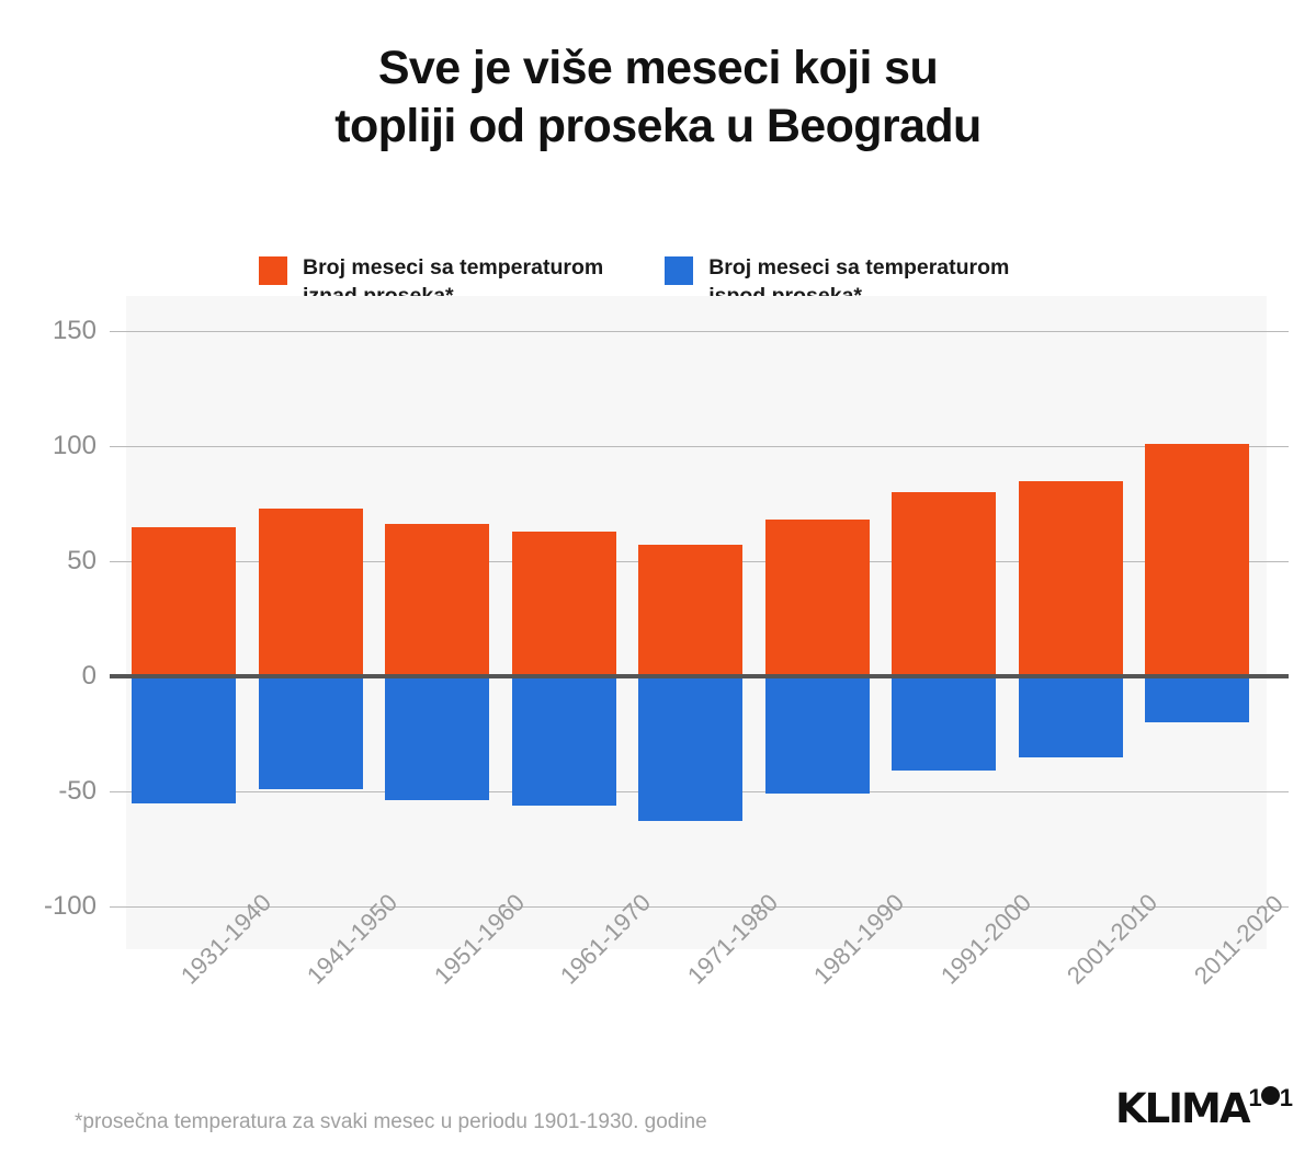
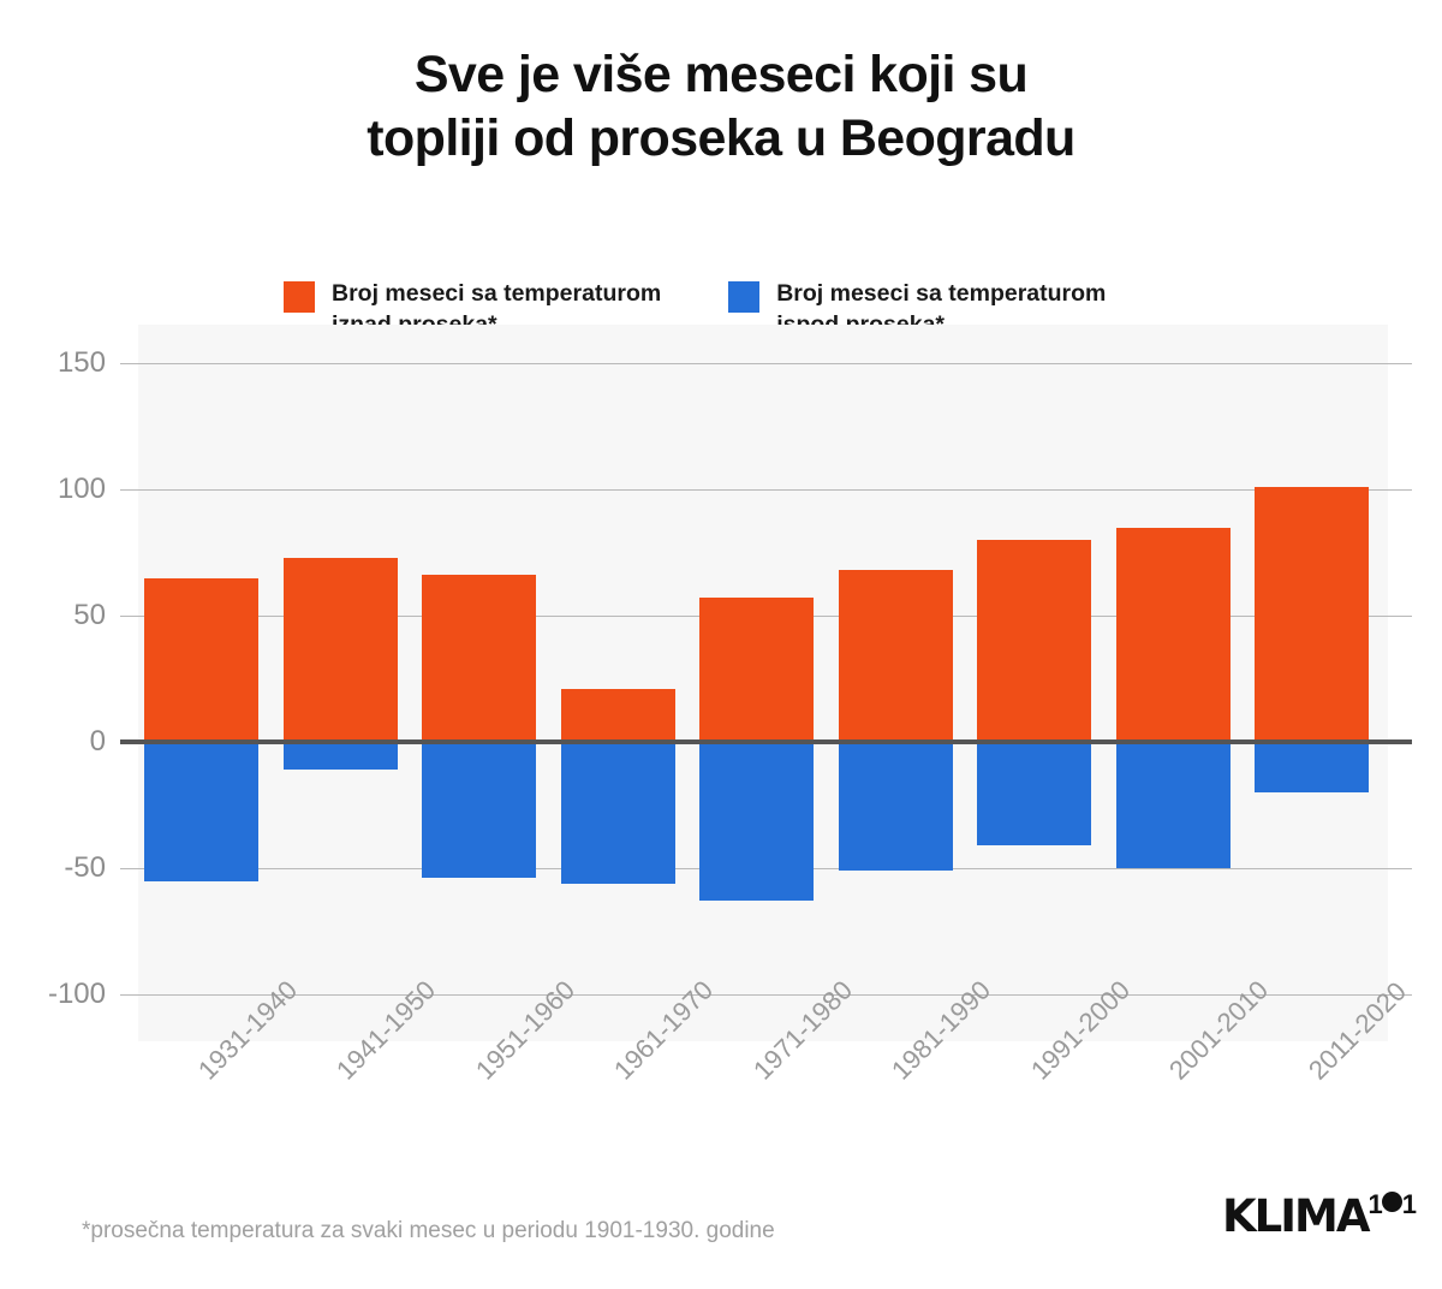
Broj meseci sa temperaturom ispod proseka*/1941-1950: -49 -> -11
Broj meseci sa temperaturom iznad proseka*/1961-1970: 63 -> 21
Broj meseci sa temperaturom ispod proseka*/2001-2010: -35 -> -50
